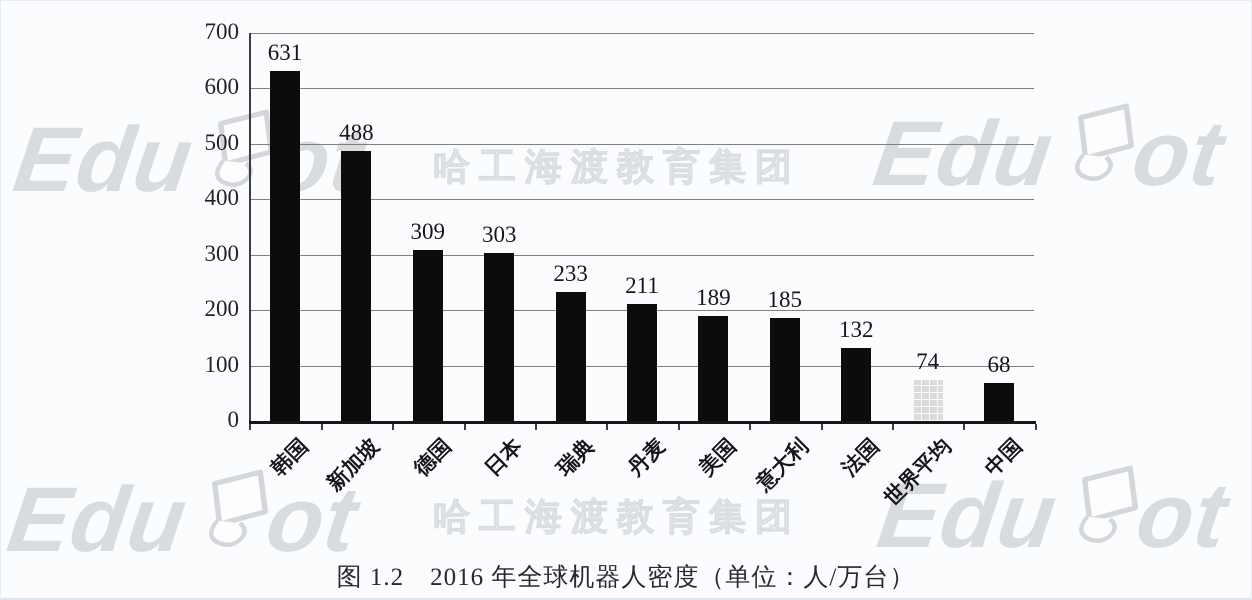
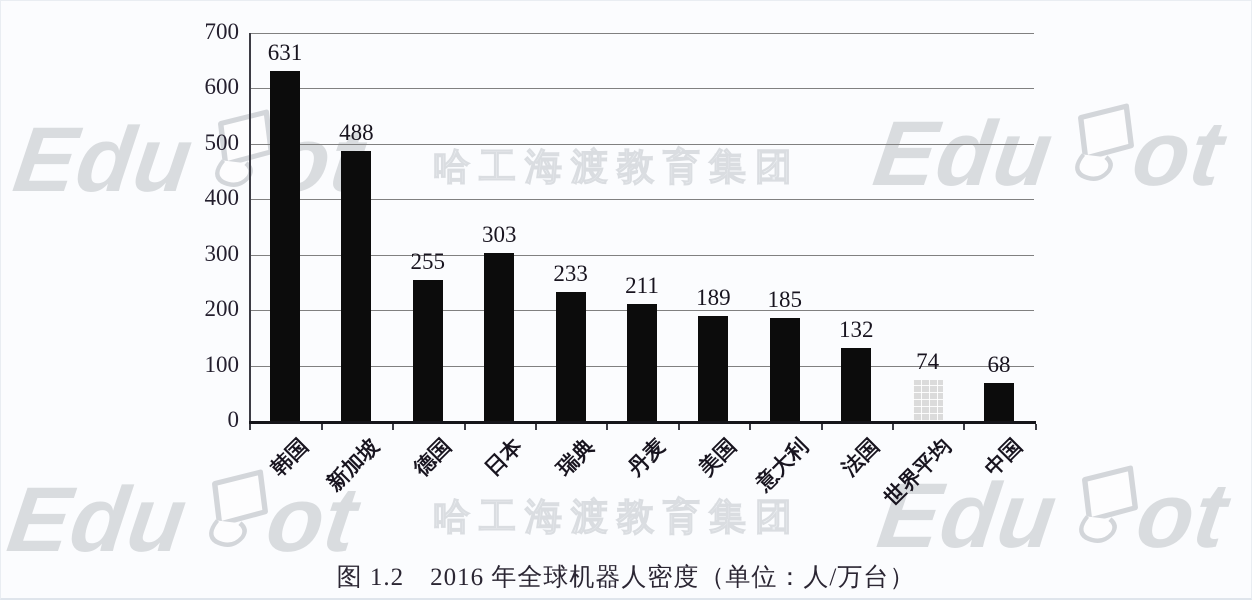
德国: 309 -> 255
